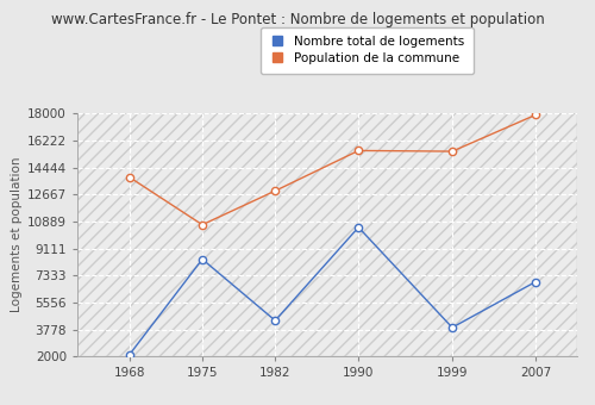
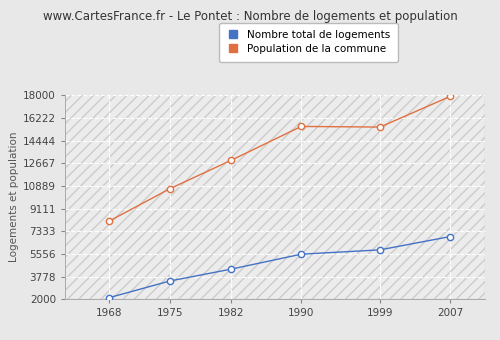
Population de la commune/1968: 13800 -> 8100
Nombre total de logements/1975: 8400 -> 3400
Nombre total de logements/1990: 10500 -> 5500
Nombre total de logements/1999: 3900 -> 5900
